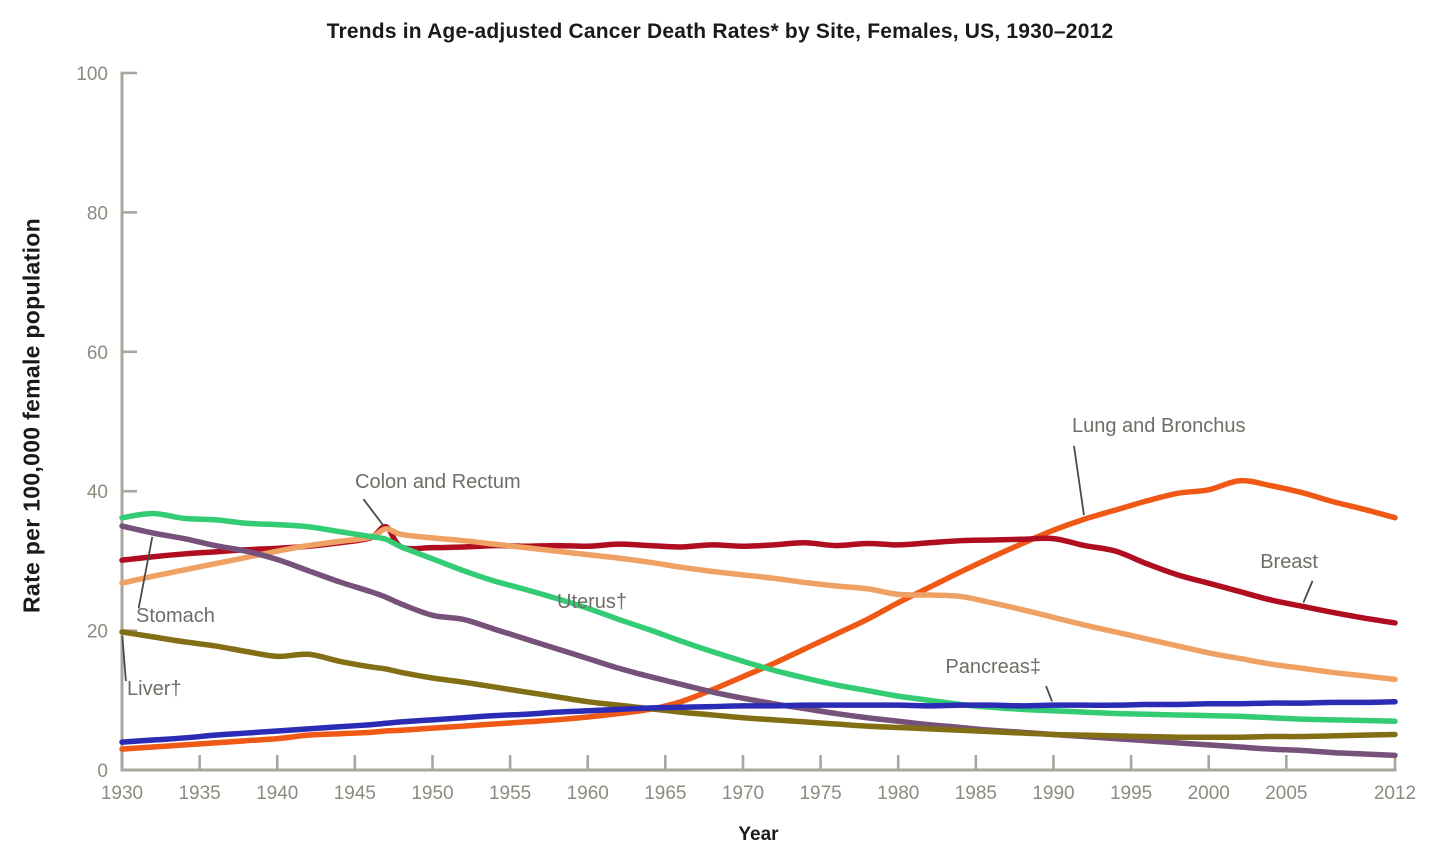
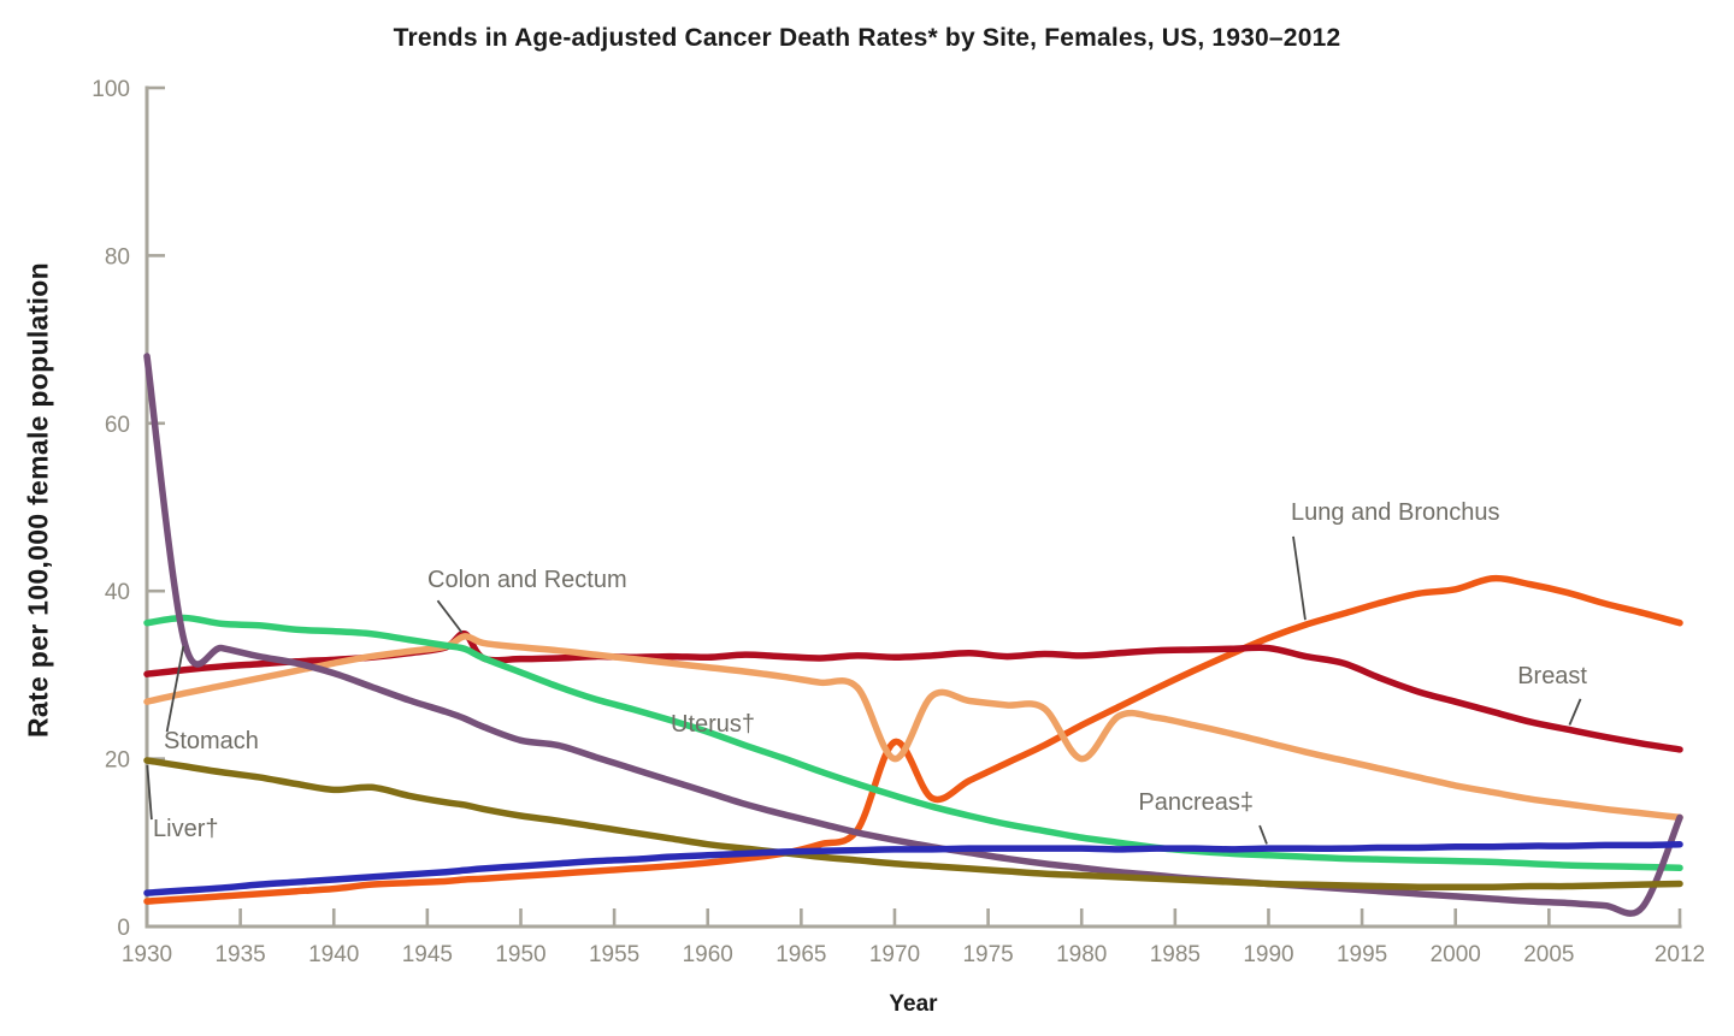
Stomach/1930: 35 -> 68
Lung and Bronchus/1970: 13 -> 22
Colon and Rectum/1970: 28 -> 20
Colon and Rectum/1980: 25 -> 20
Stomach/2012: 2 -> 13
